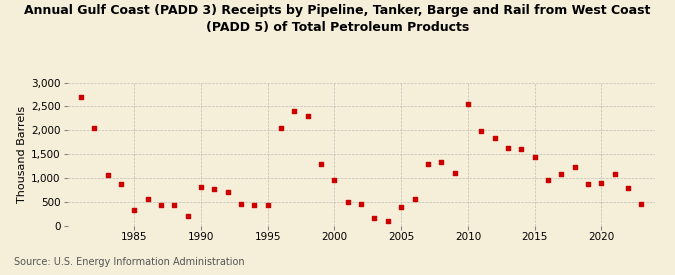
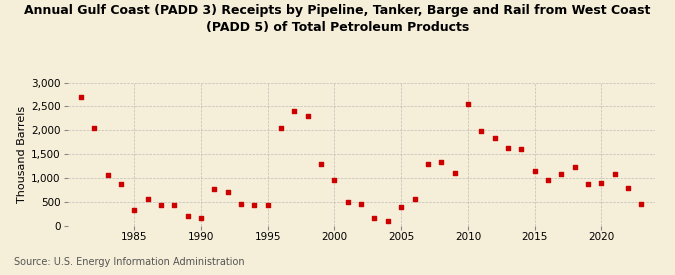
1990: 800 -> 150
2015: 1,430 -> 1,150
